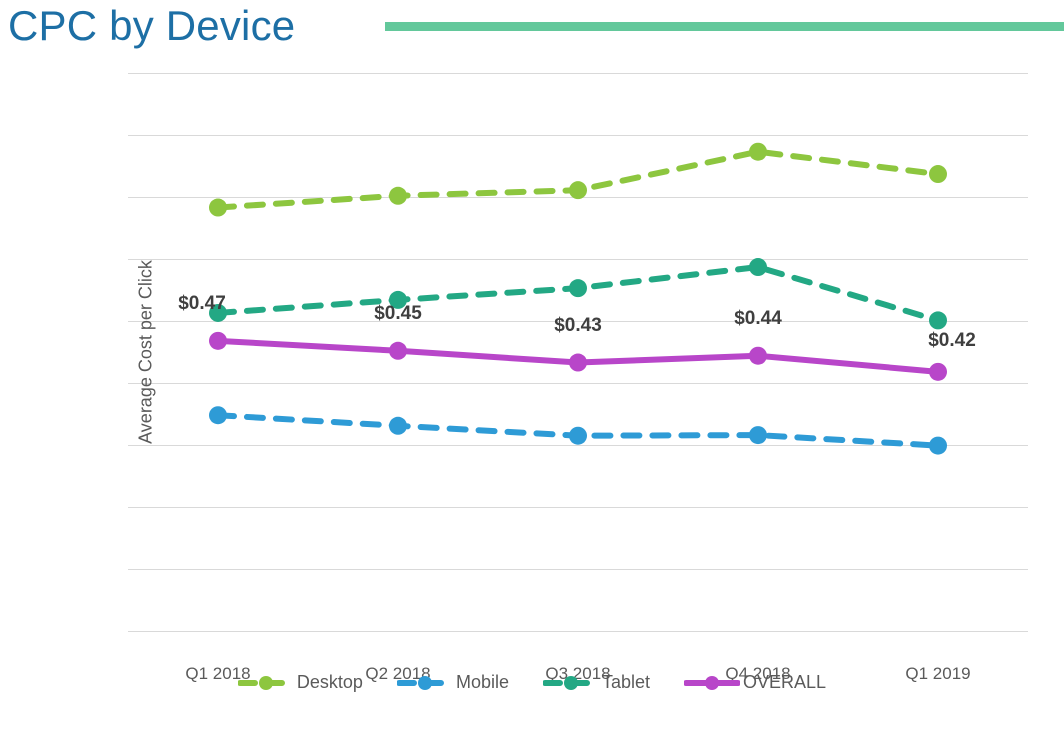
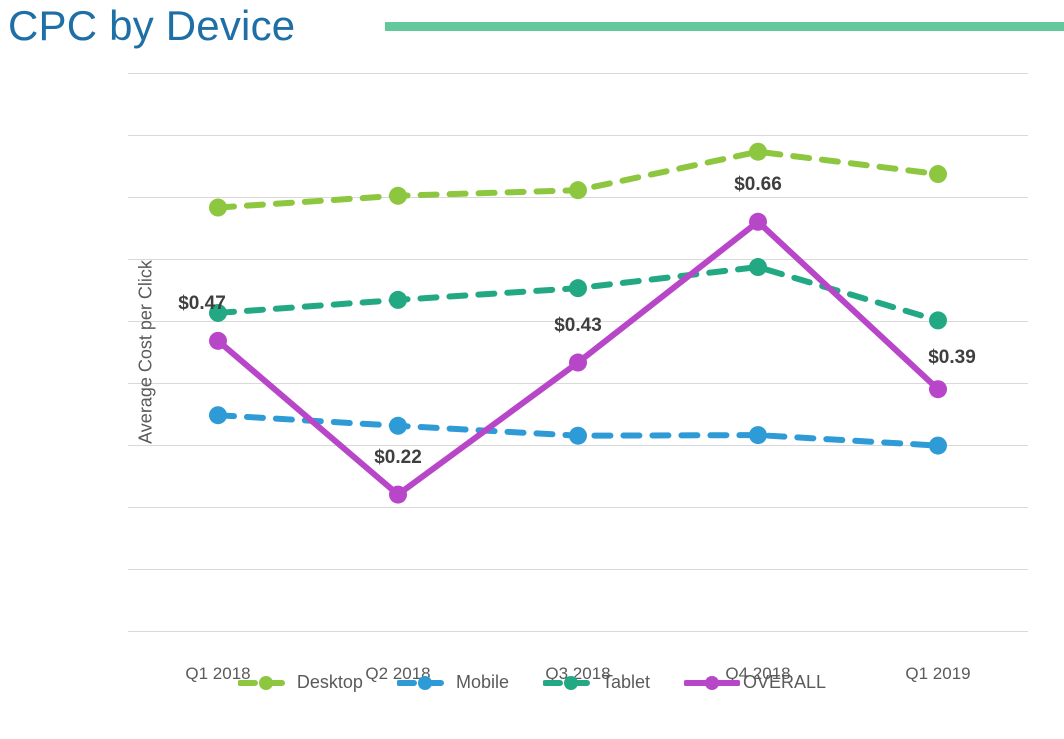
OVERALL/Q2 2018: $0.45 -> $0.22
OVERALL/Q4 2018: $0.44 -> $0.66
OVERALL/Q1 2019: $0.42 -> $0.39
